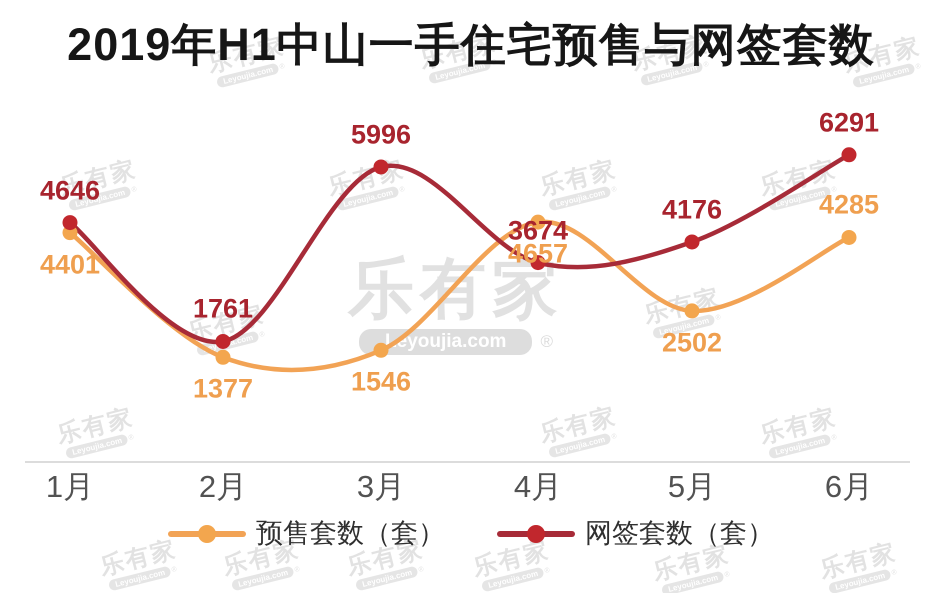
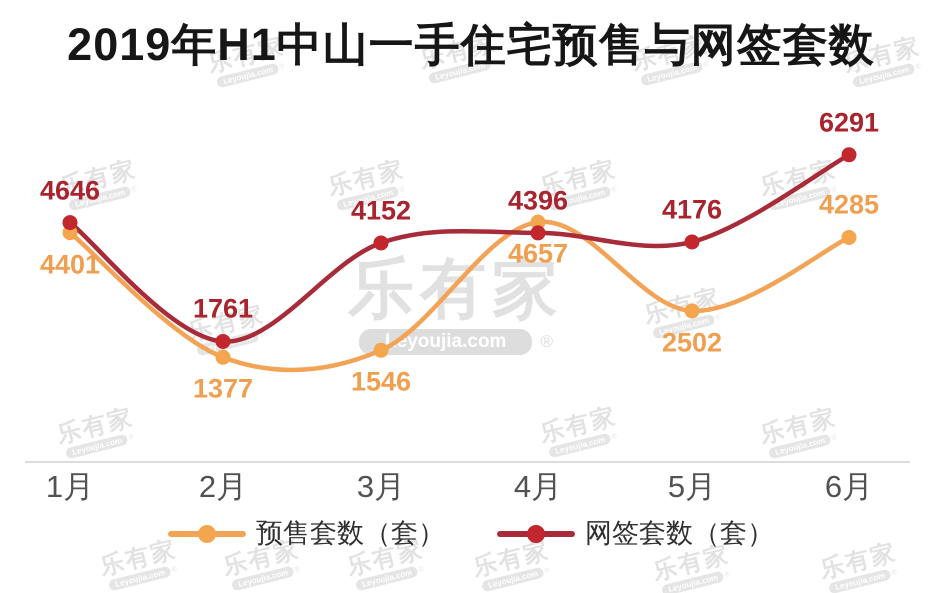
网签套数（套）/3月: 5996 -> 4152
网签套数（套）/4月: 3674 -> 4396
